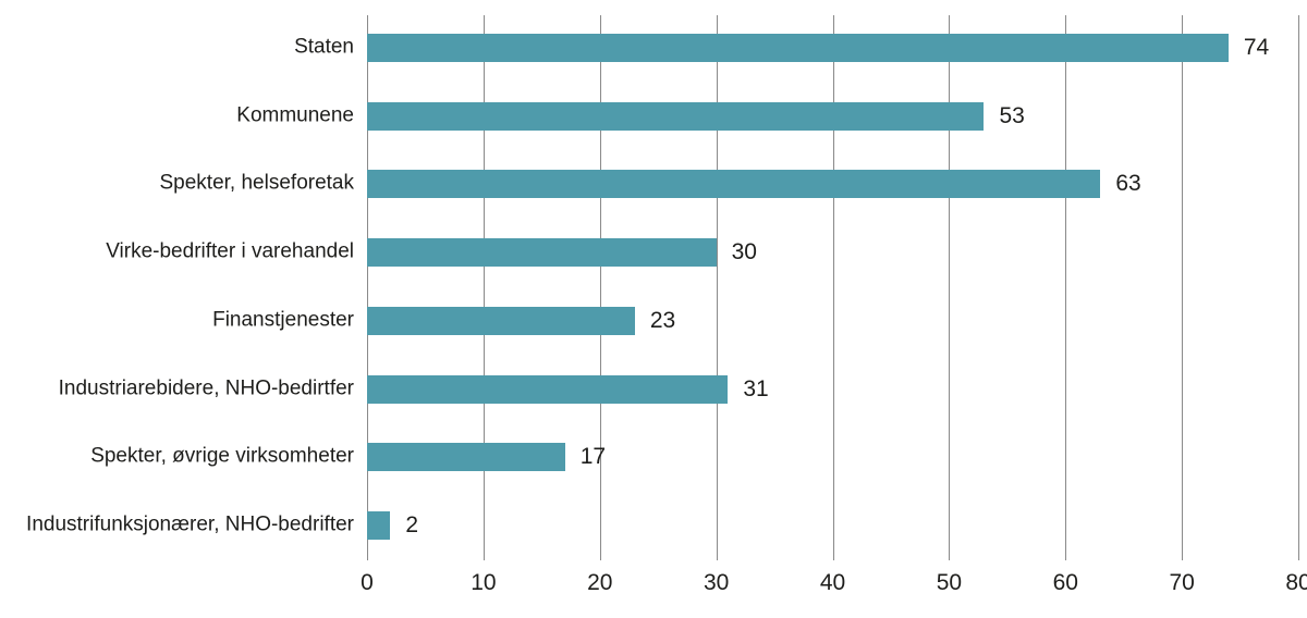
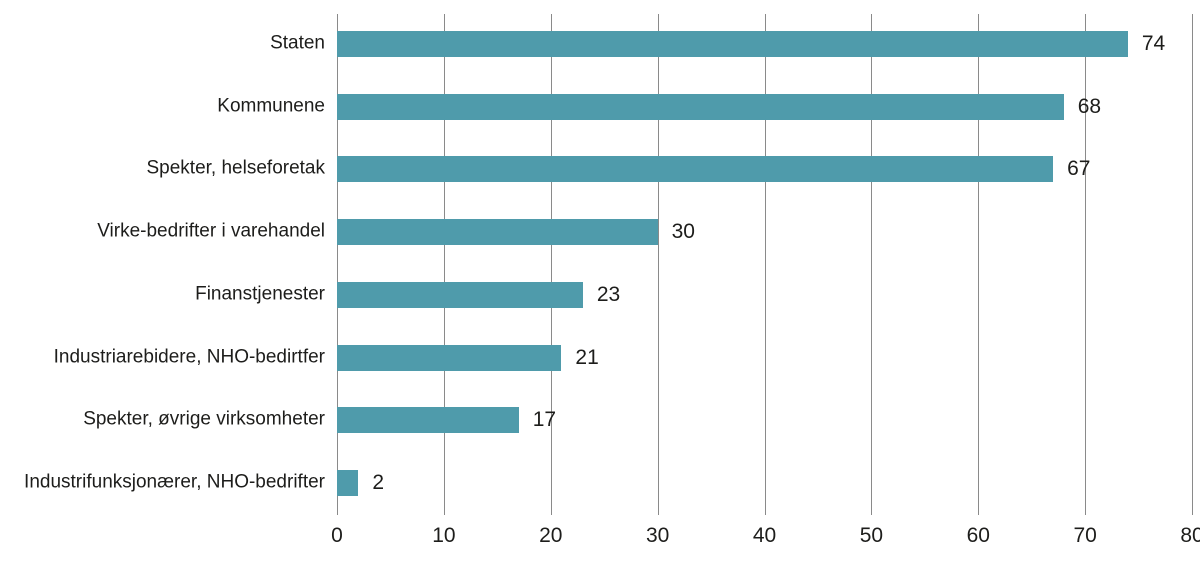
Kommunene: 53 -> 68
Spekter, helseforetak: 63 -> 67
Industriarebidere, NHO-bedirtfer: 31 -> 21
